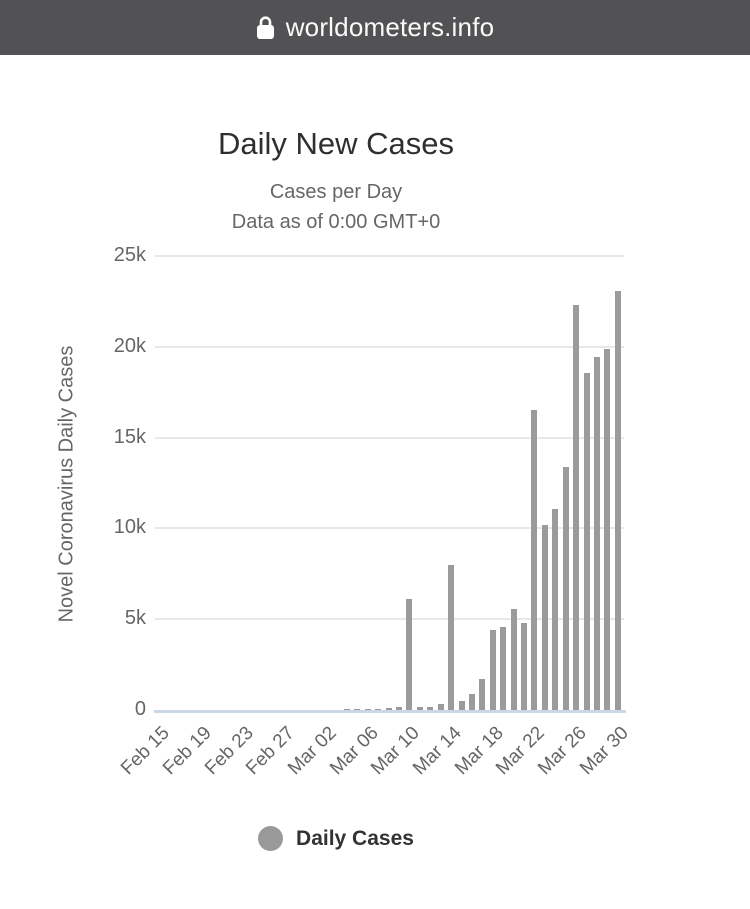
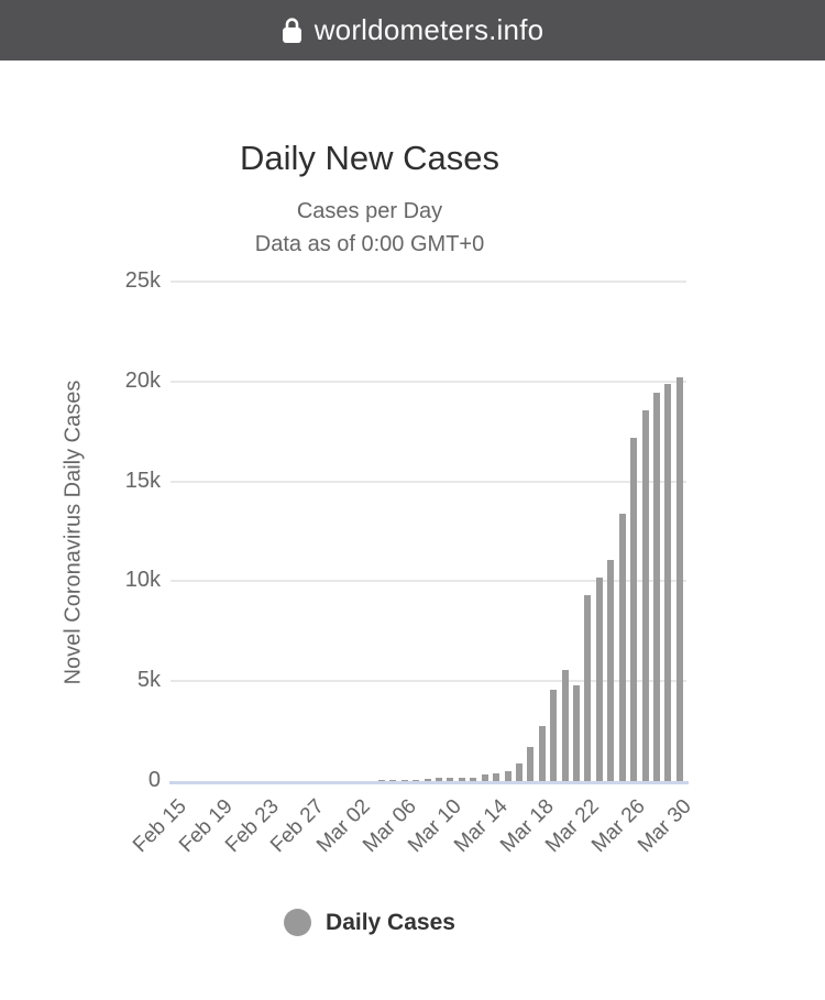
Mar 10: 6.1k -> 0.2k
Mar 14: 8.0k -> 0.4k
Mar 18: 4.4k -> 2.8k
Mar 22: 16.5k -> 9.3k
Mar 26: 22.3k -> 17.2k
Mar 30: 23.1k -> 20.2k
